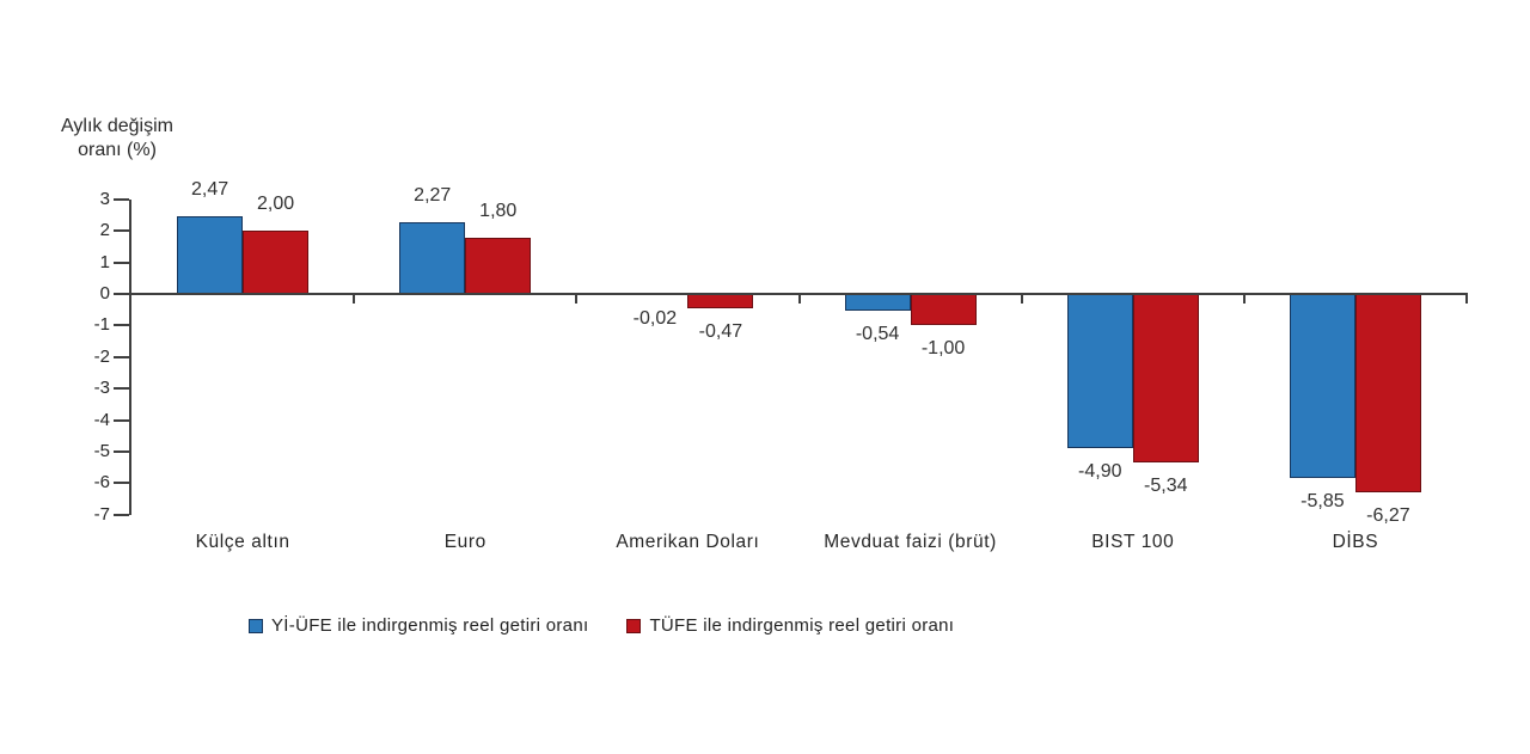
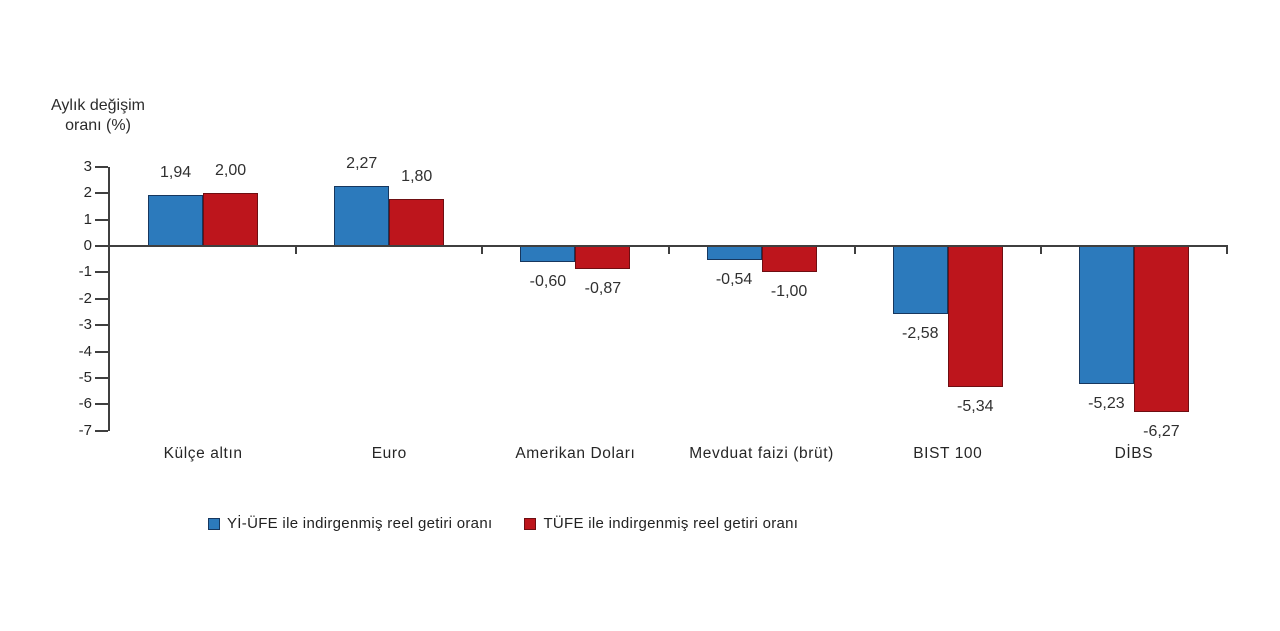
Yİ-ÜFE ile indirgenmiş reel getiri oranı/Külçe altın: 2,47 -> 1,94
Yİ-ÜFE ile indirgenmiş reel getiri oranı/Amerikan Doları: -0,02 -> -0,60
TÜFE ile indirgenmiş reel getiri oranı/Amerikan Doları: -0,47 -> -0,87
Yİ-ÜFE ile indirgenmiş reel getiri oranı/BIST 100: -4,90 -> -2,58
Yİ-ÜFE ile indirgenmiş reel getiri oranı/DİBS: -5,85 -> -5,23
